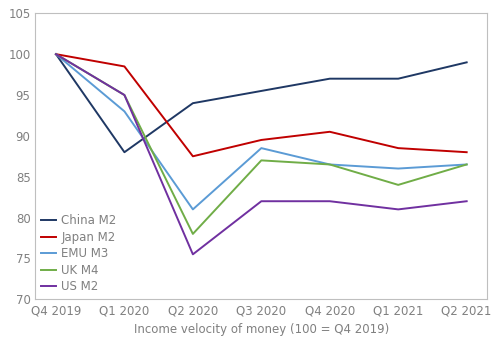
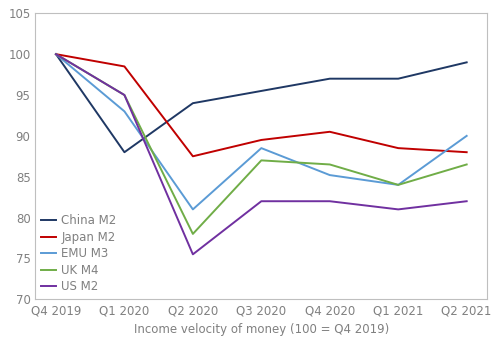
EMU M3/Q4 2020: 86.5 -> 85.2
EMU M3/Q1 2021: 86.0 -> 84.0
EMU M3/Q2 2021: 86.5 -> 90.0
